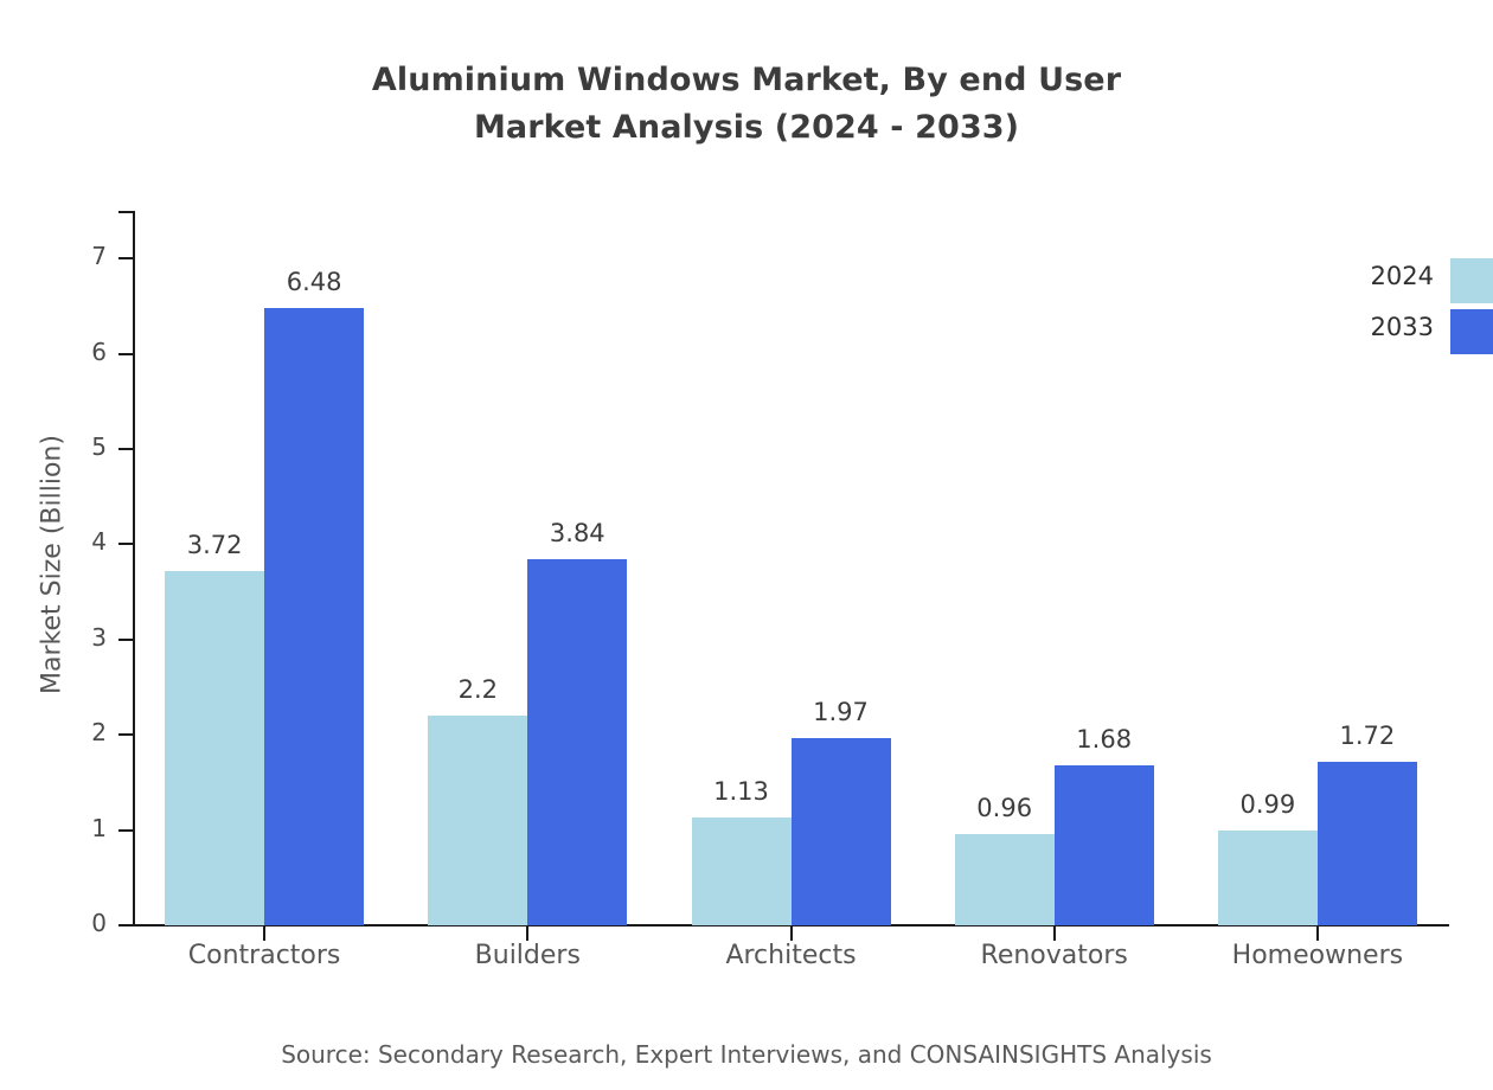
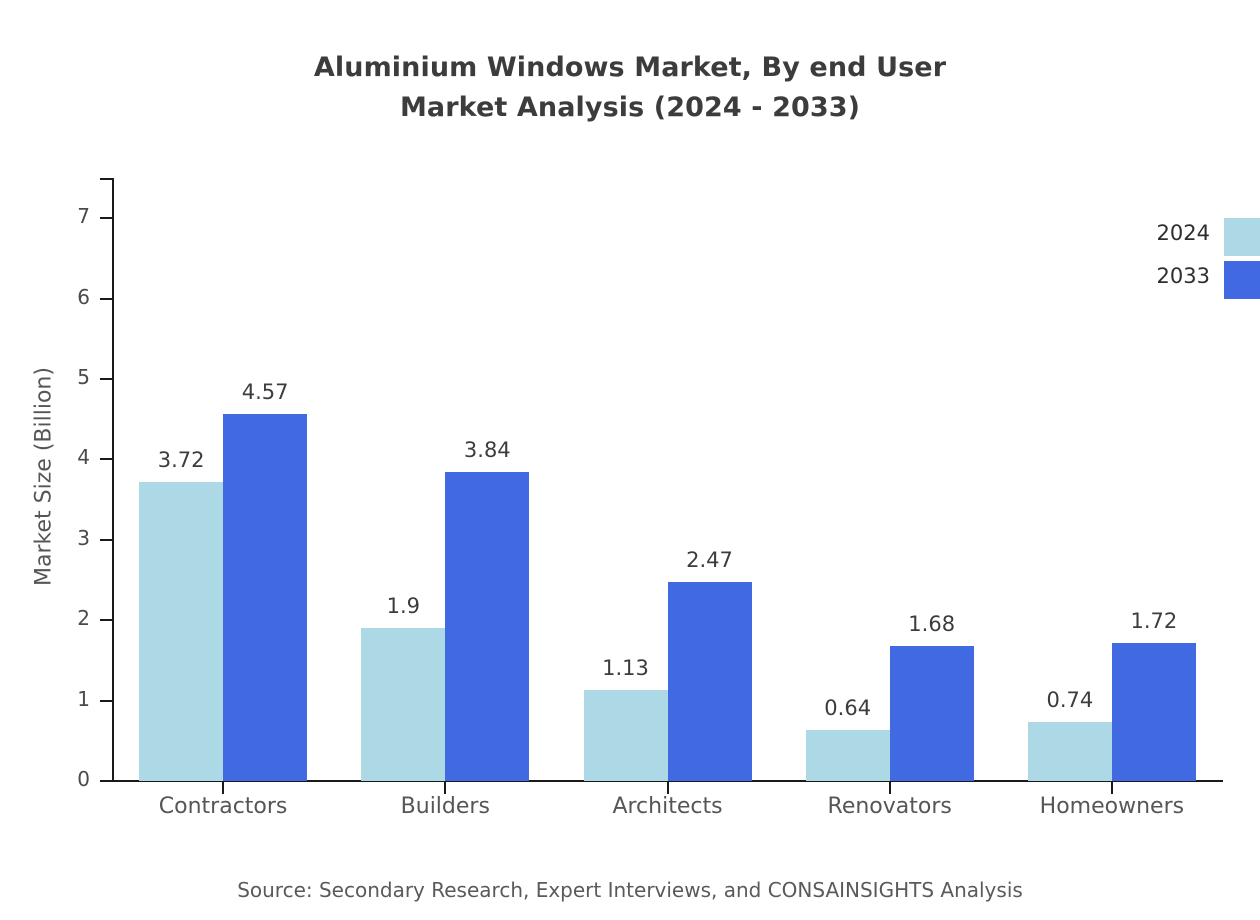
2033/Contractors: 6.48 -> 4.57
2024/Builders: 2.2 -> 1.9
2033/Architects: 1.97 -> 2.47
2024/Renovators: 0.96 -> 0.64
2024/Homeowners: 0.99 -> 0.74
